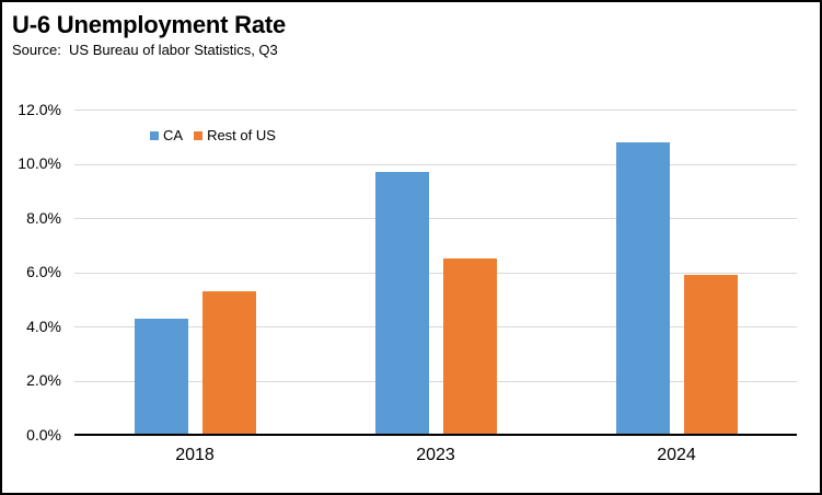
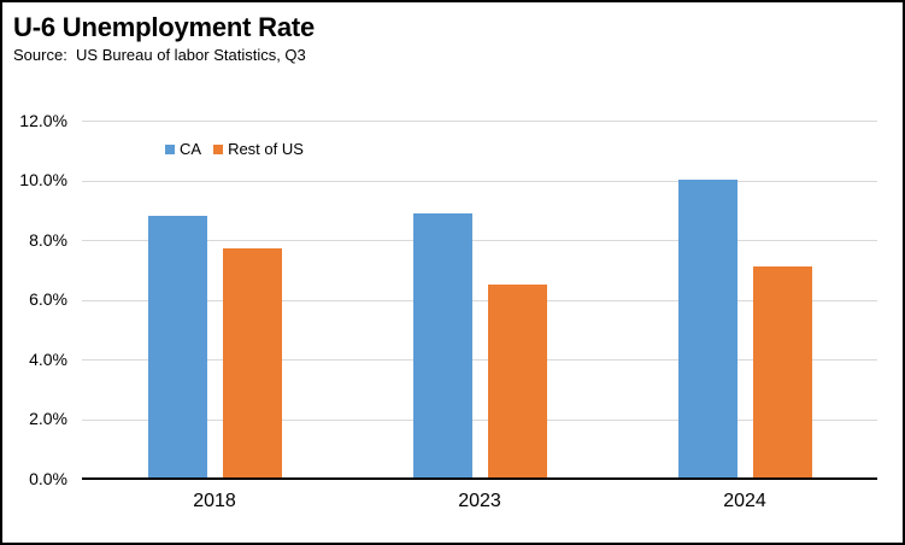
CA/2018: 4.3% -> 8.8%
Rest of US/2018: 5.3% -> 7.7%
CA/2023: 9.7% -> 8.9%
CA/2024: 10.8% -> 10.0%
Rest of US/2024: 5.9% -> 7.1%
